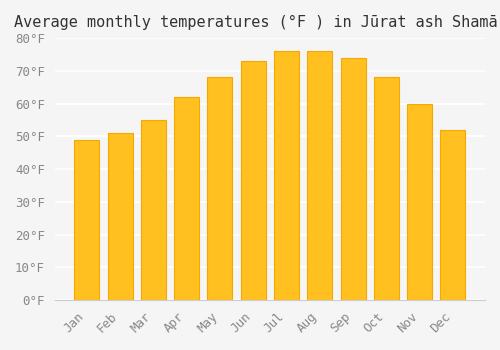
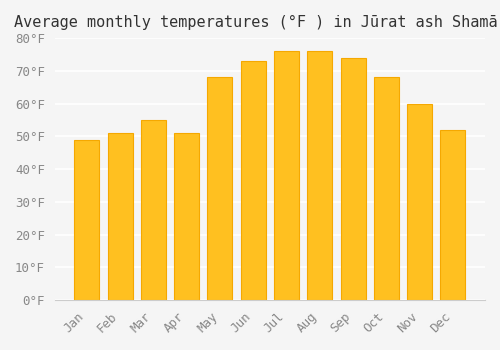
Apr: 62°F -> 51°F
